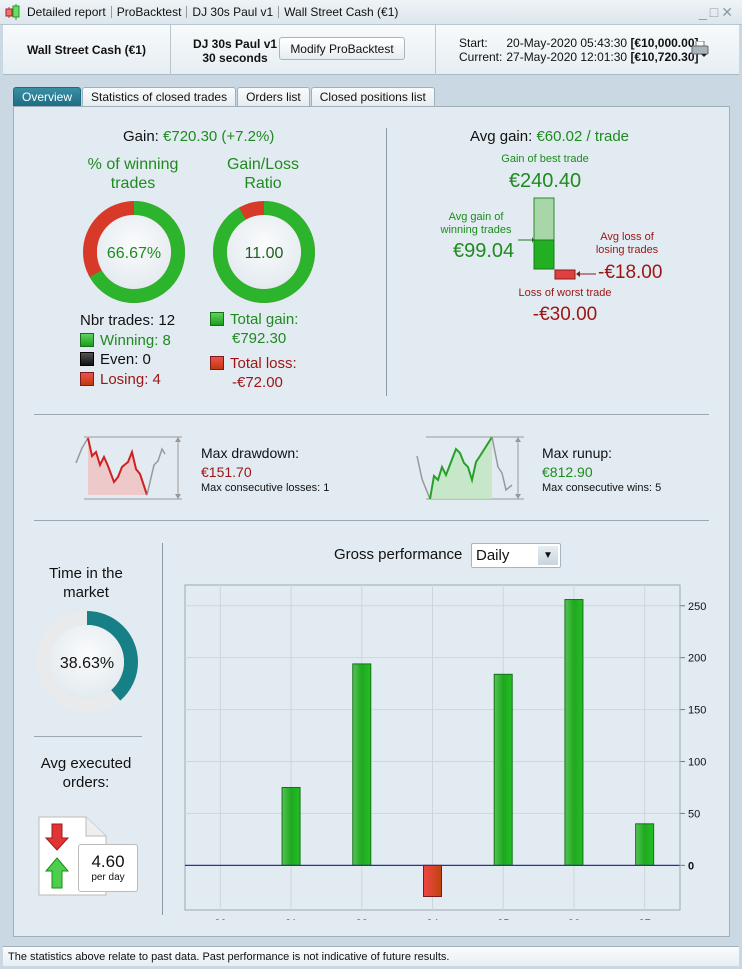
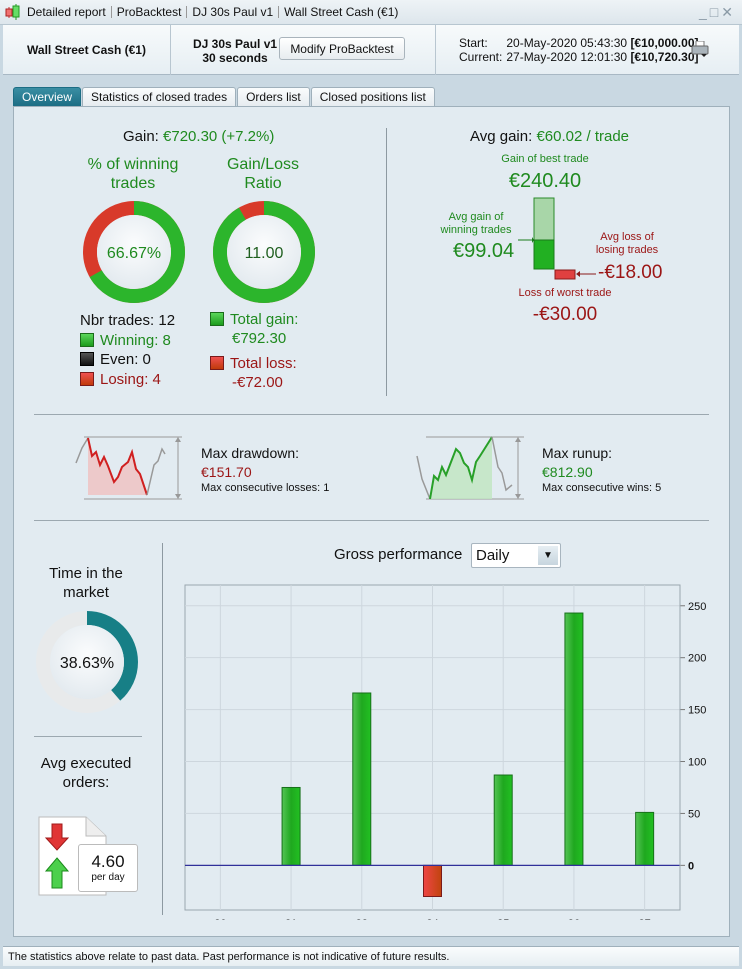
22: 194 -> 166
25: 184 -> 87
26: 256 -> 243
27: 40 -> 51
